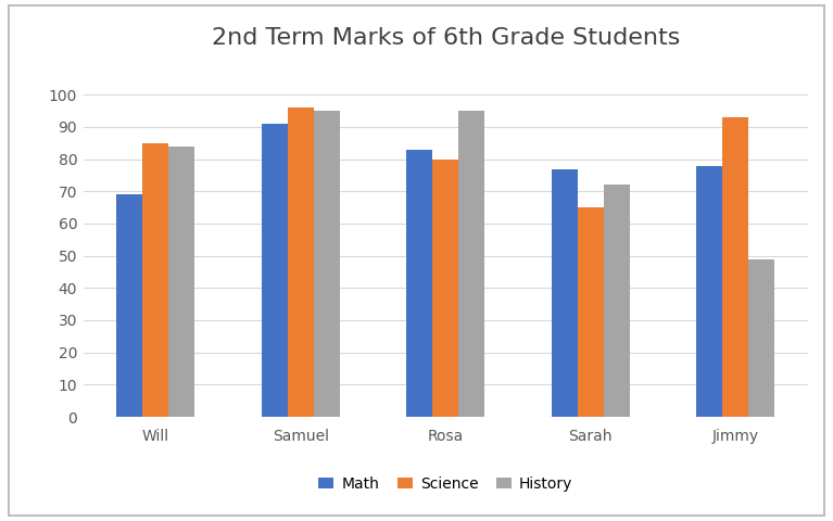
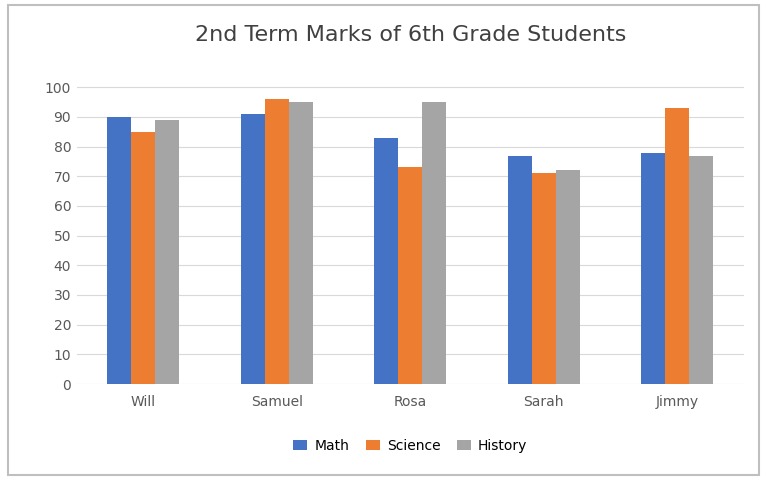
Math/Will: 69 -> 90
History/Will: 84 -> 89
Science/Rosa: 80 -> 73
Science/Sarah: 65 -> 71
History/Jimmy: 49 -> 77
